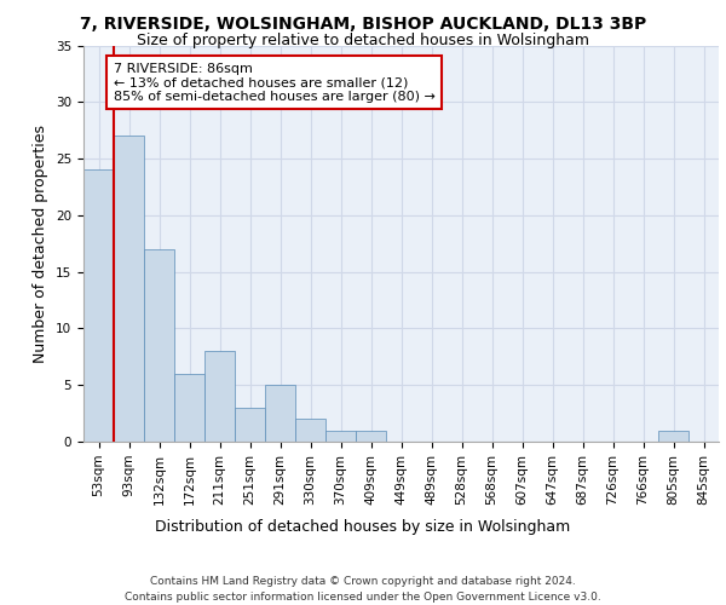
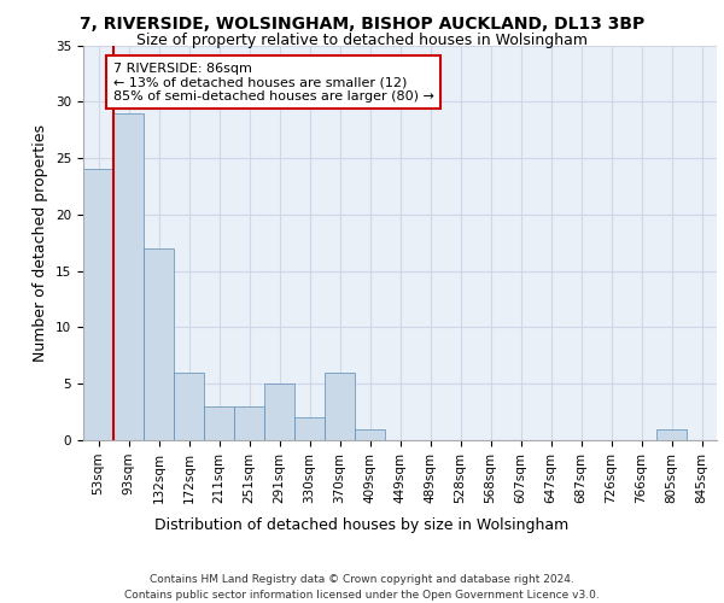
93sqm: 27 -> 29
211sqm: 8 -> 3
370sqm: 1 -> 6
